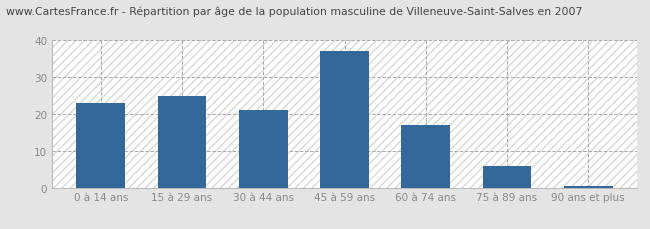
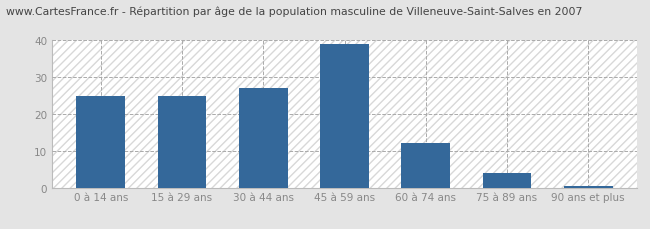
0 à 14 ans: 23.0 -> 25.0
30 à 44 ans: 21.0 -> 27.0
45 à 59 ans: 37.0 -> 39.0
60 à 74 ans: 17.0 -> 12.0
75 à 89 ans: 6.0 -> 4.0
